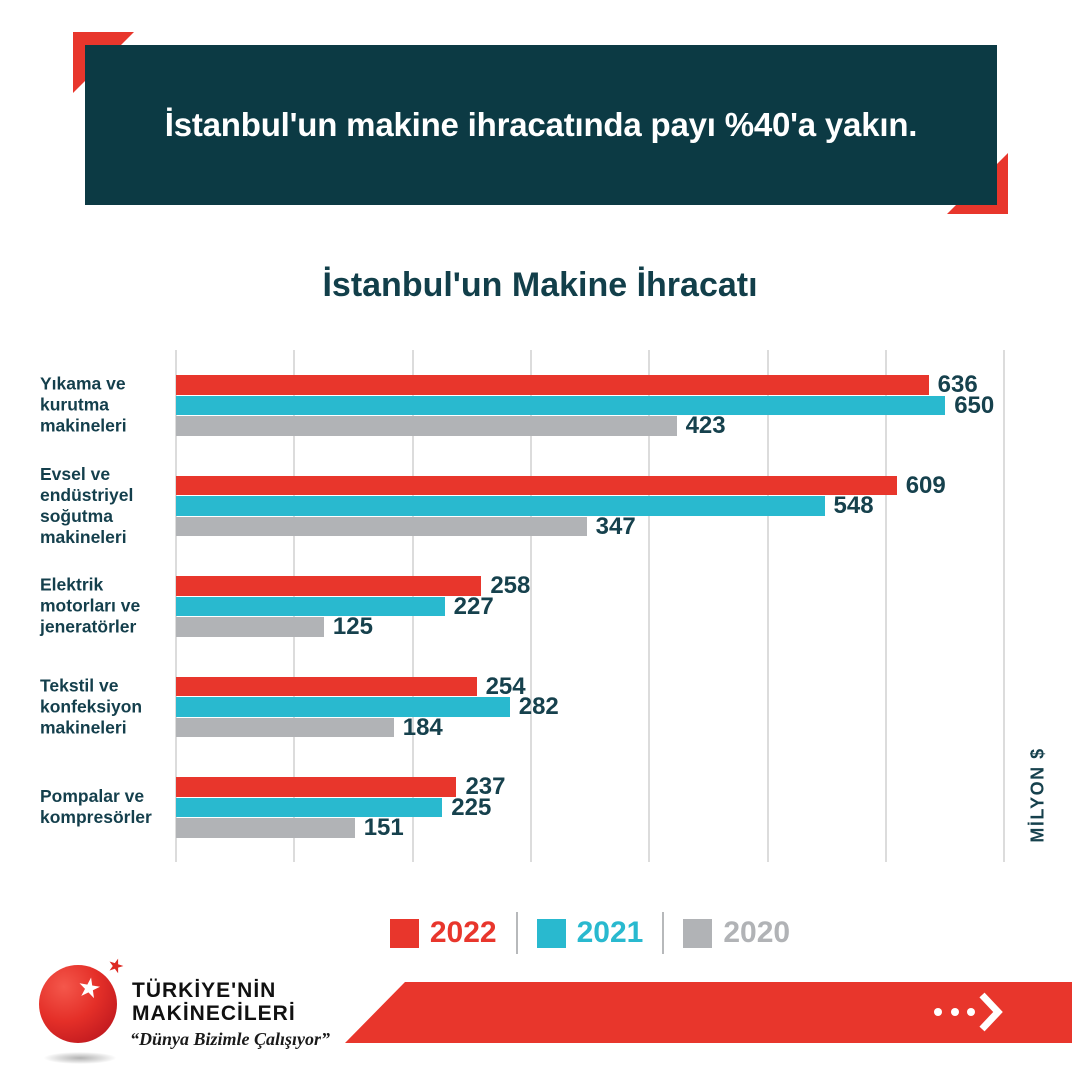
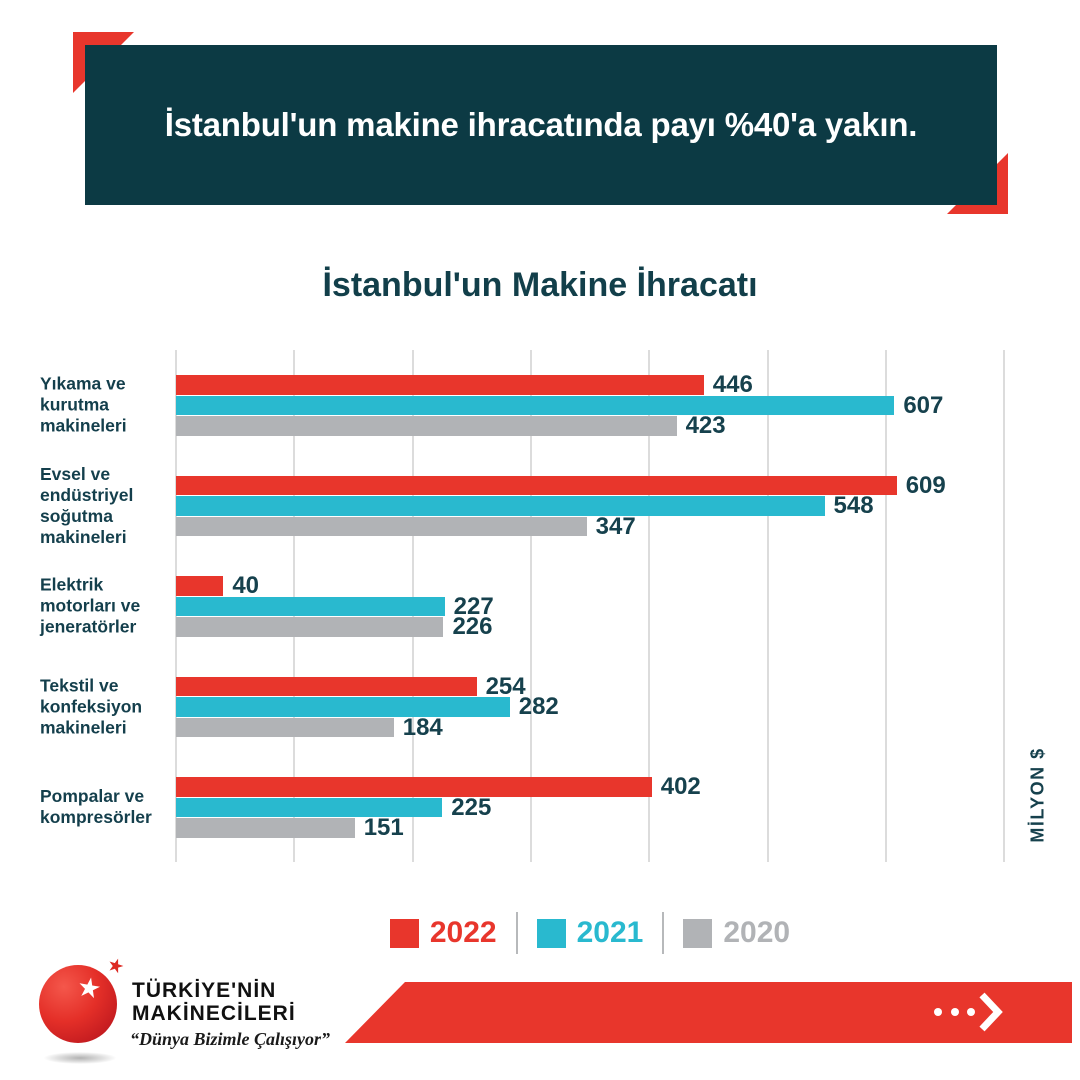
2022/Yıkama ve kurutma makineleri: 636 -> 446
2021/Yıkama ve kurutma makineleri: 650 -> 607
2022/Elektrik motorları ve jeneratörler: 258 -> 40
2020/Elektrik motorları ve jeneratörler: 125 -> 226
2022/Pompalar ve kompresörler: 237 -> 402
